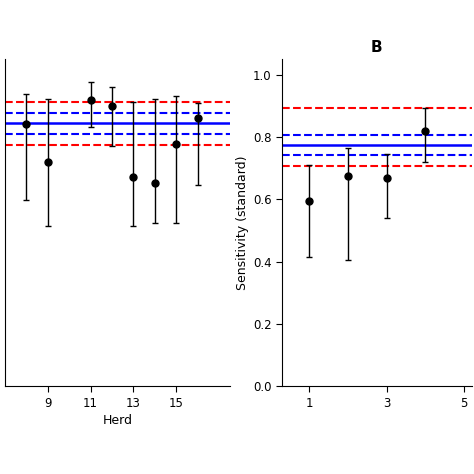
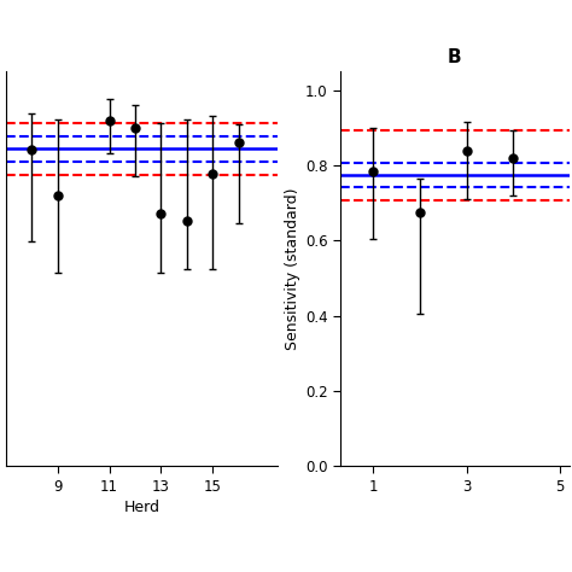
B/1: 0.595 -> 0.785
B/3: 0.670 -> 0.840
